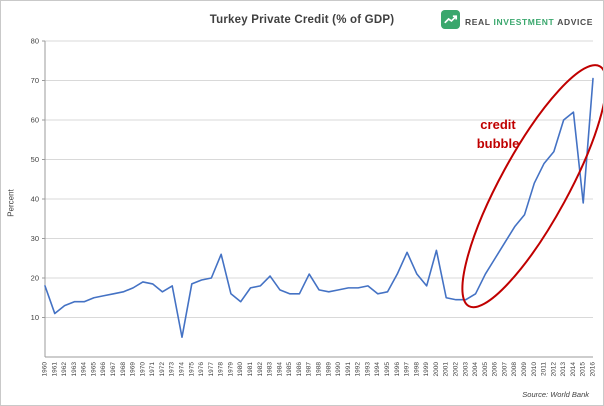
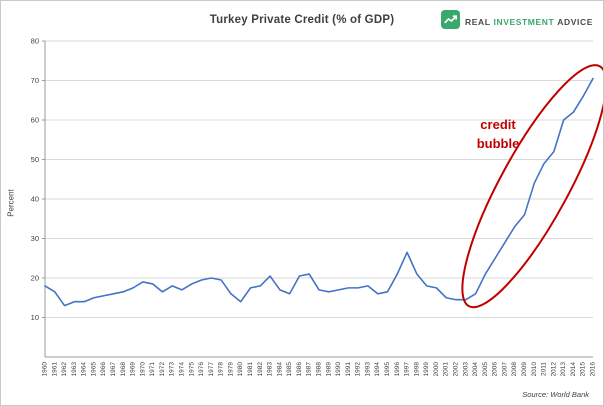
1961: 11 -> 16
1974: 5 -> 17
1978: 26 -> 20
1986: 16 -> 20
2000: 27 -> 18
2015: 39 -> 66
